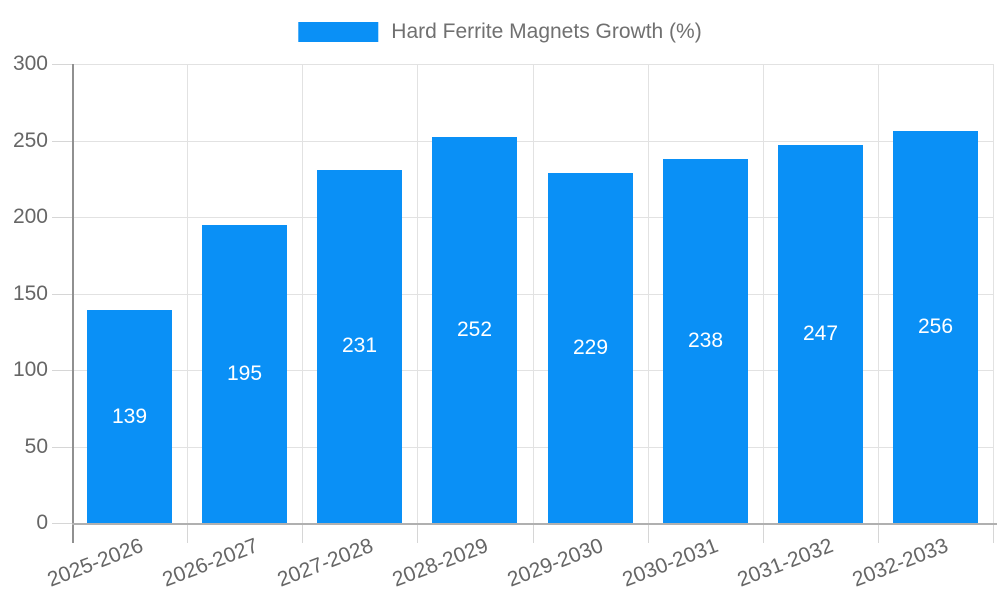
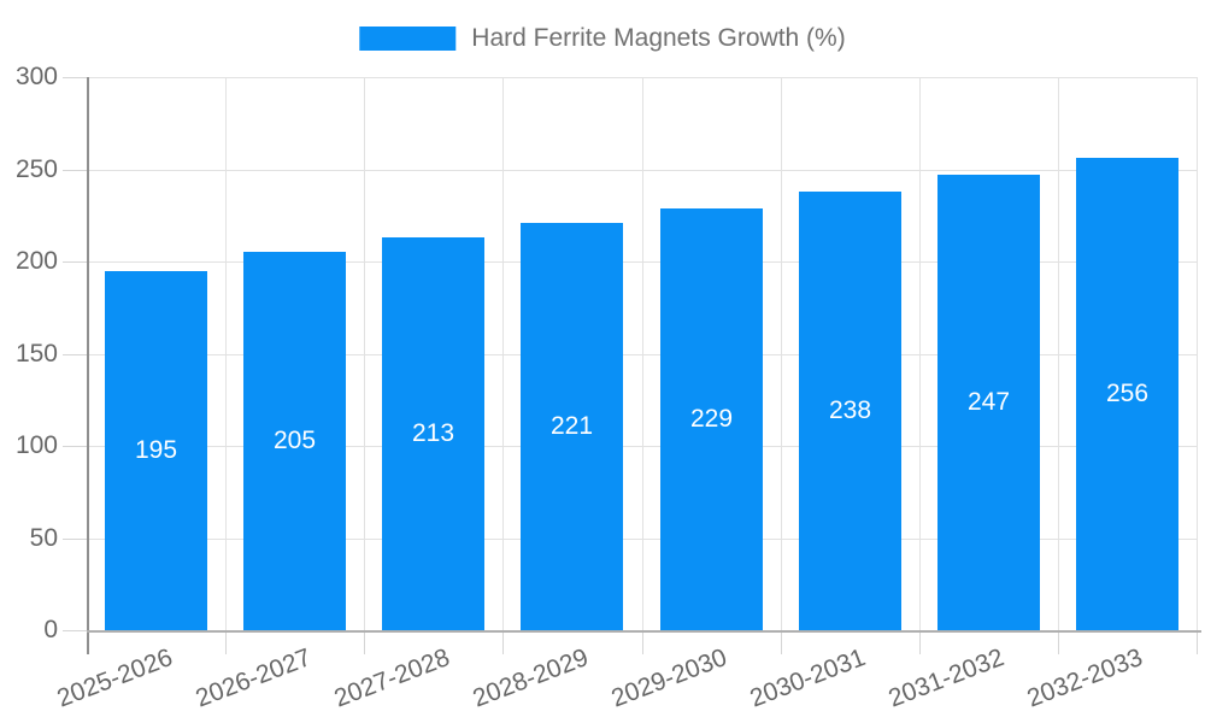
2025-2026: 139 -> 195
2026-2027: 195 -> 205
2027-2028: 231 -> 213
2028-2029: 252 -> 221
